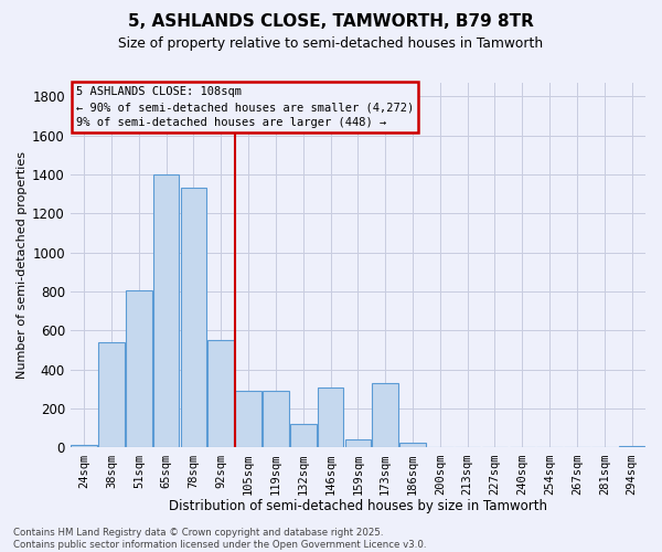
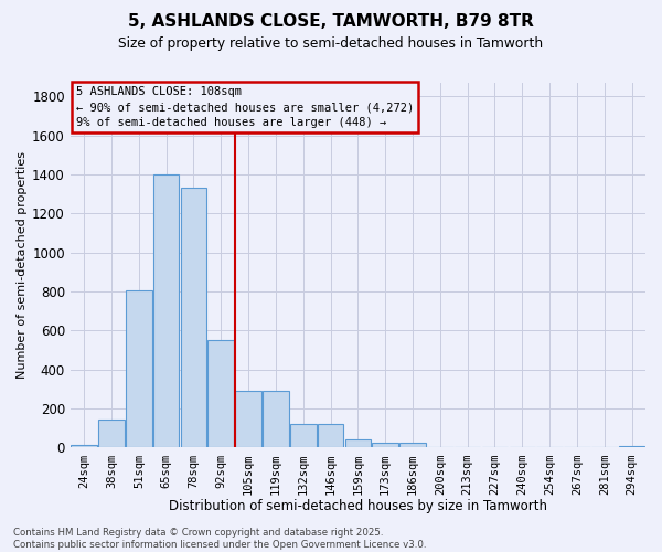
38sqm: 540 -> 140
146sqm: 310 -> 120
173sqm: 330 -> 20
